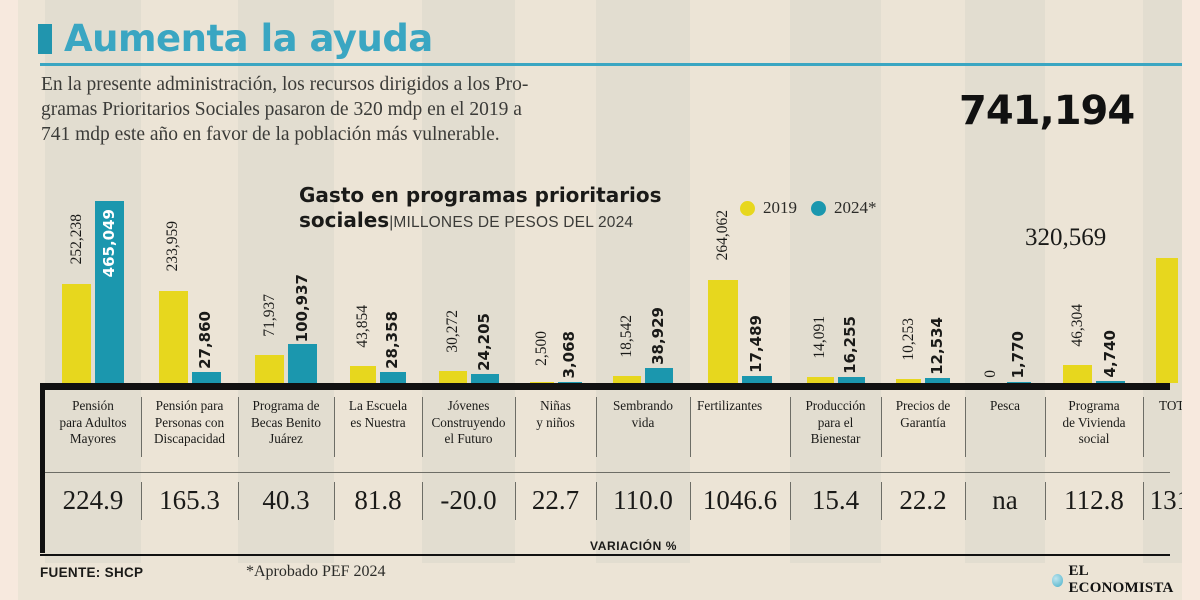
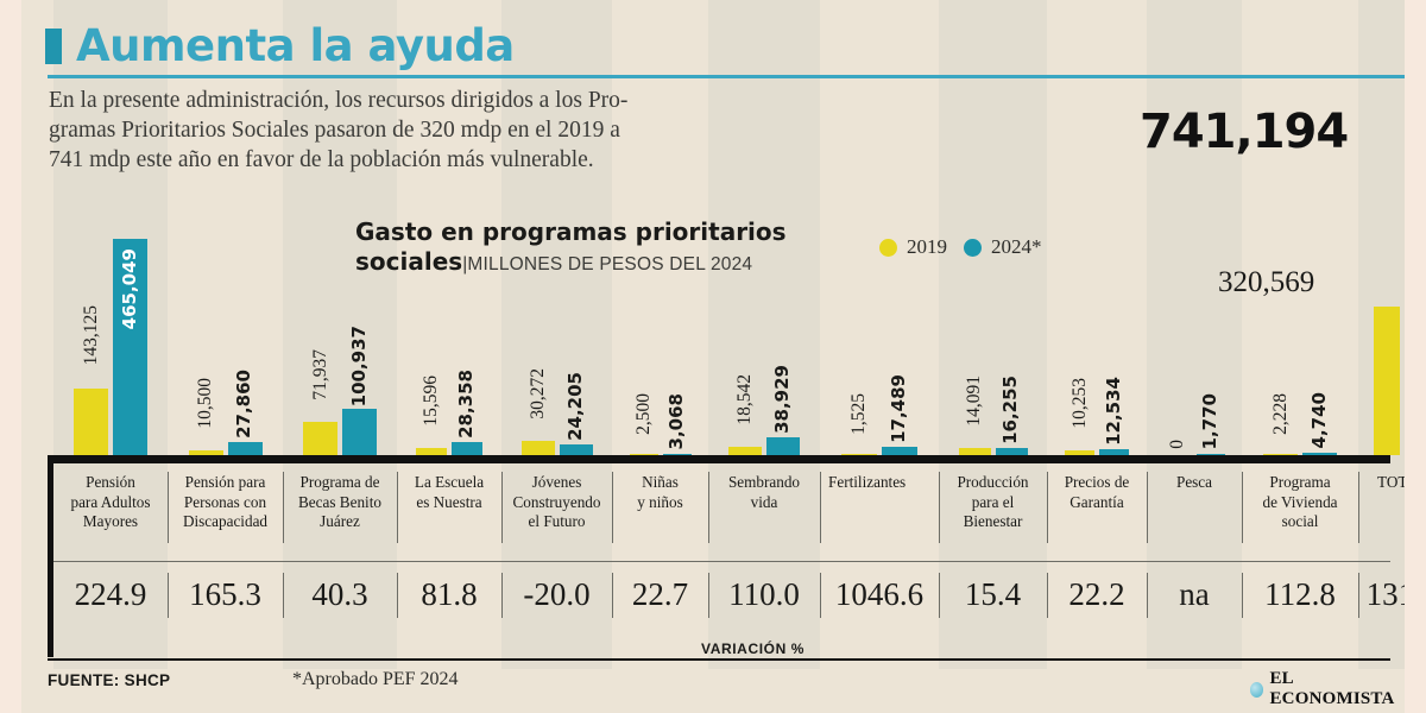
2019/Pensión para Adultos Mayores: 252,238 -> 143,125
2019/Pensión para Personas con Discapacidad: 233,959 -> 10,500
2019/La Escuela es Nuestra: 43,854 -> 15,596
2019/Fertilizantes: 264,062 -> 1,525
2019/Programa de Vivienda social: 46,304 -> 2,228
